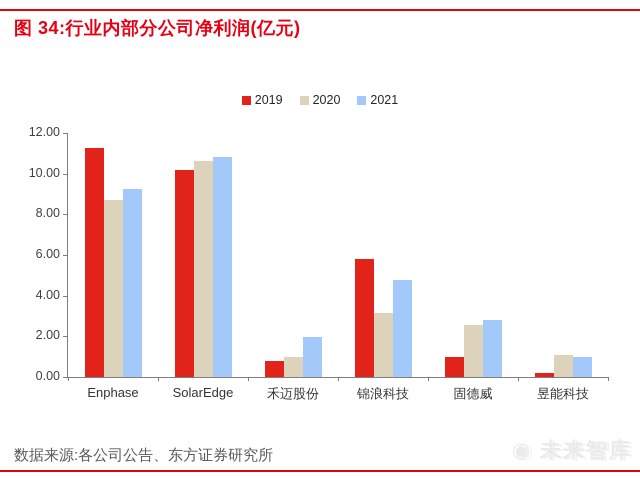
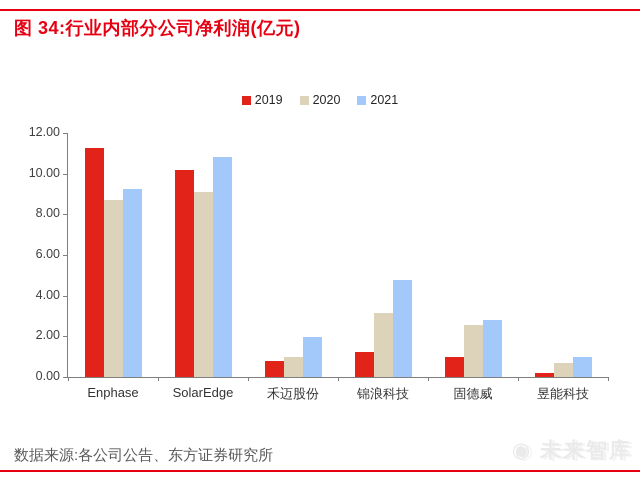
2020/SolarEdge: 10.6 -> 9.1
2019/锦浪科技: 5.8 -> 1.2
2020/昱能科技: 1.1 -> 0.7
